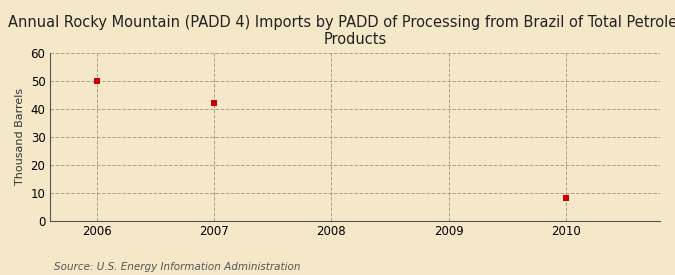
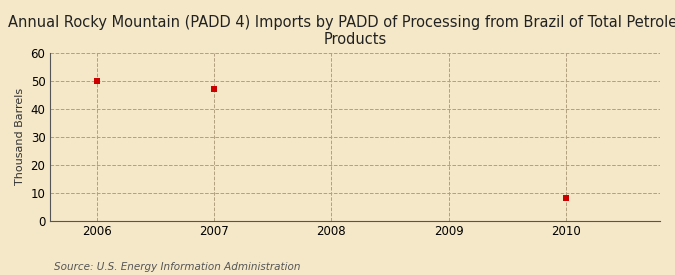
2007: 42 -> 47
